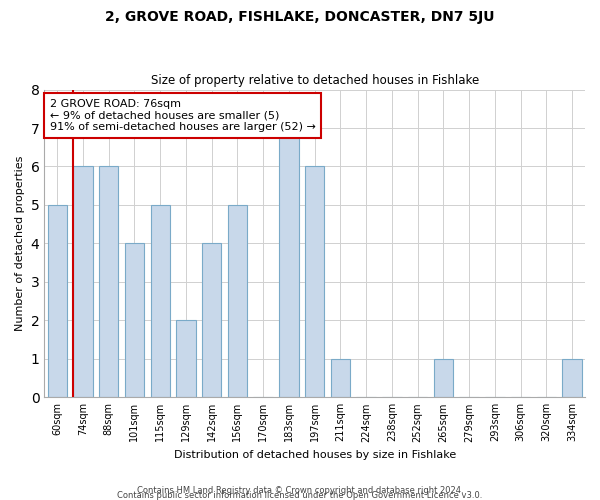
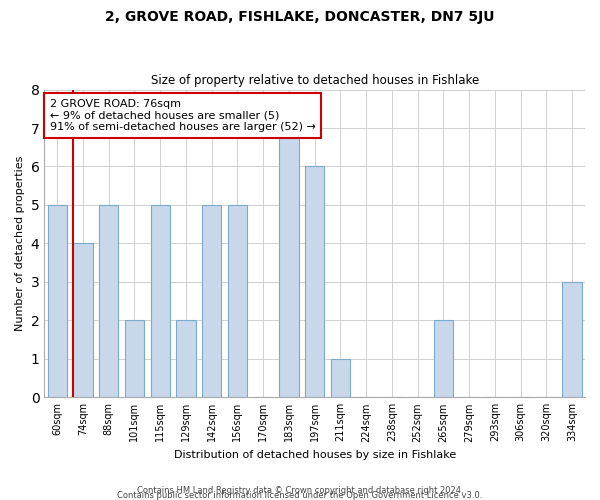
74sqm: 6 -> 4
88sqm: 6 -> 5
101sqm: 4 -> 2
142sqm: 4 -> 5
265sqm: 1 -> 2
334sqm: 1 -> 3
